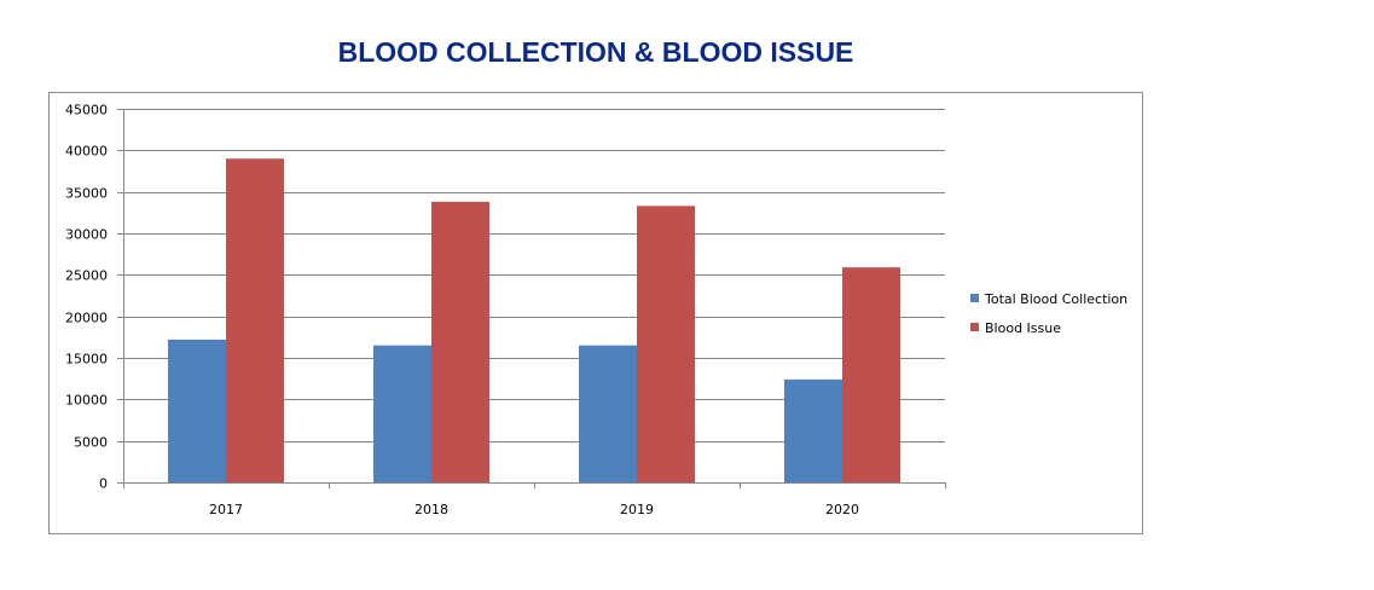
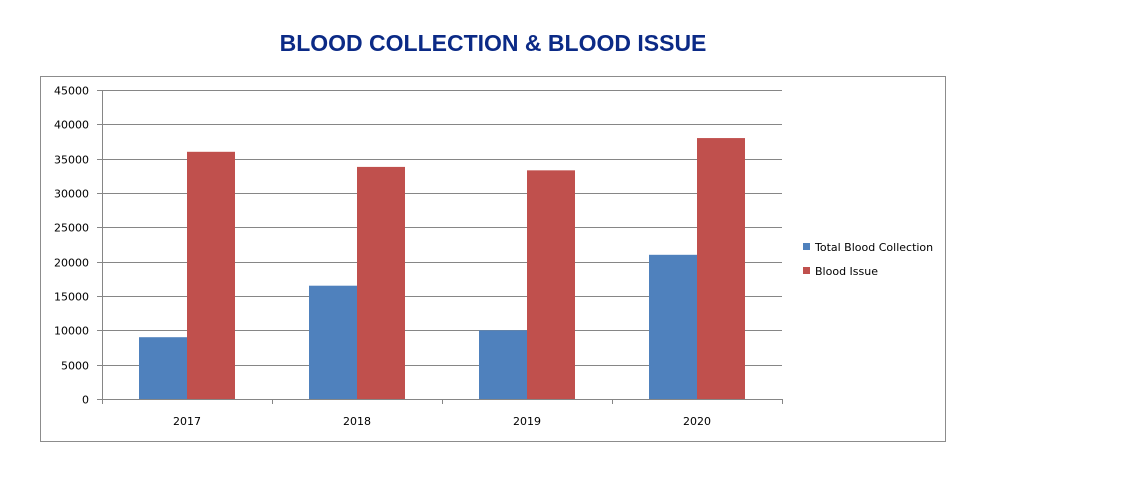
Total Blood Collection/2017: 17000 -> 9000
Blood Issue/2017: 39000 -> 36000
Total Blood Collection/2019: 16000 -> 10000
Total Blood Collection/2020: 12000 -> 21000
Blood Issue/2020: 26000 -> 38000
